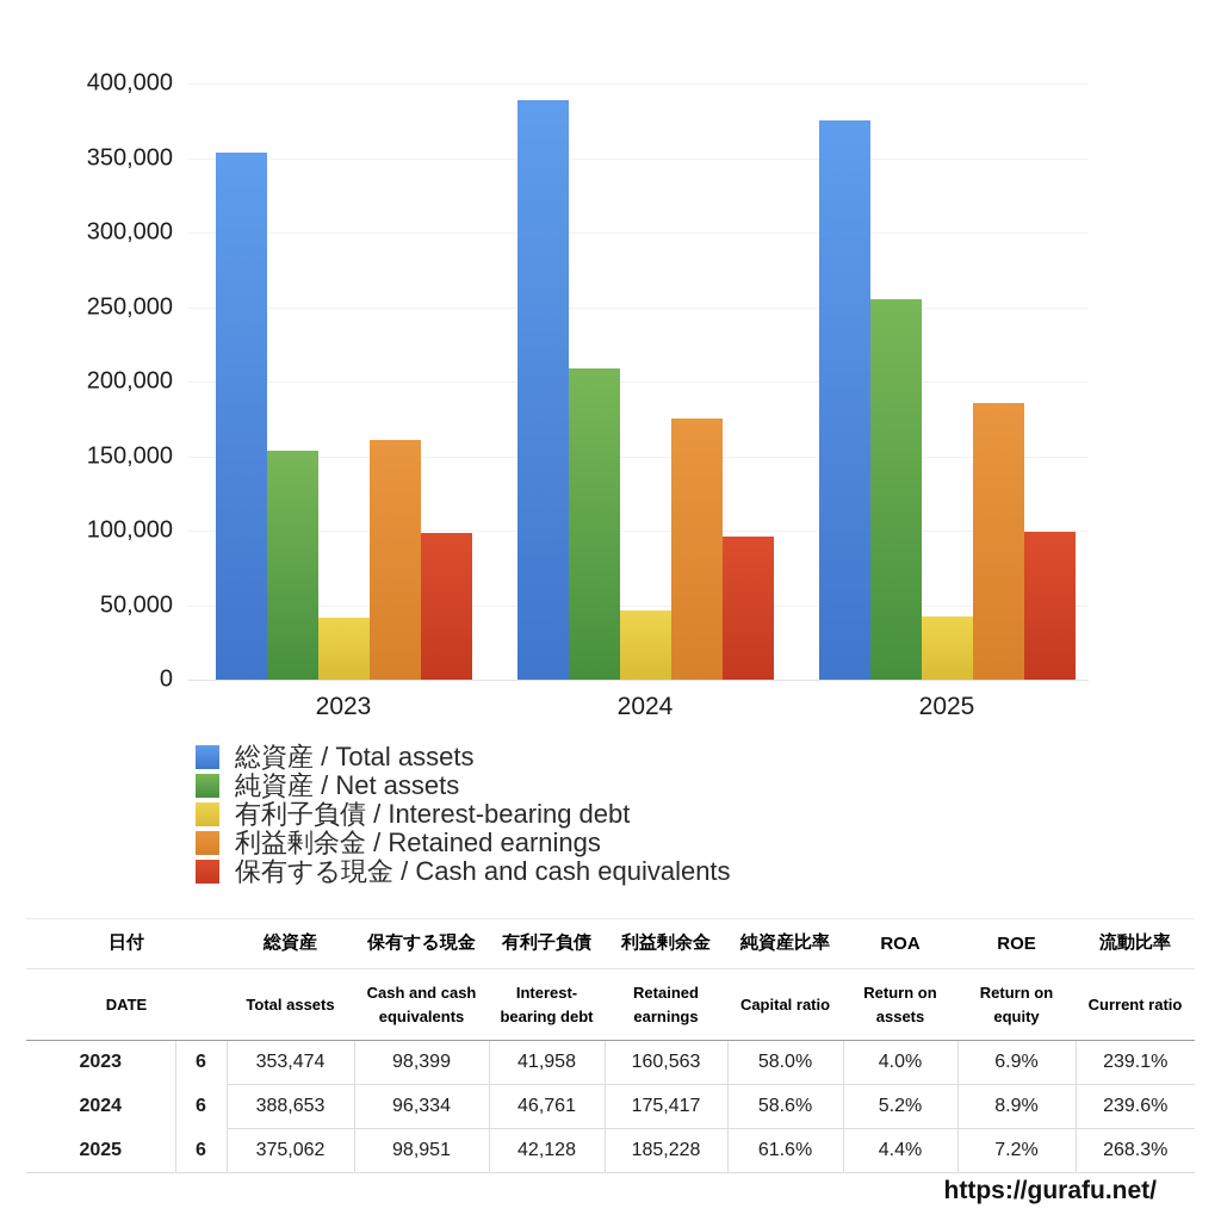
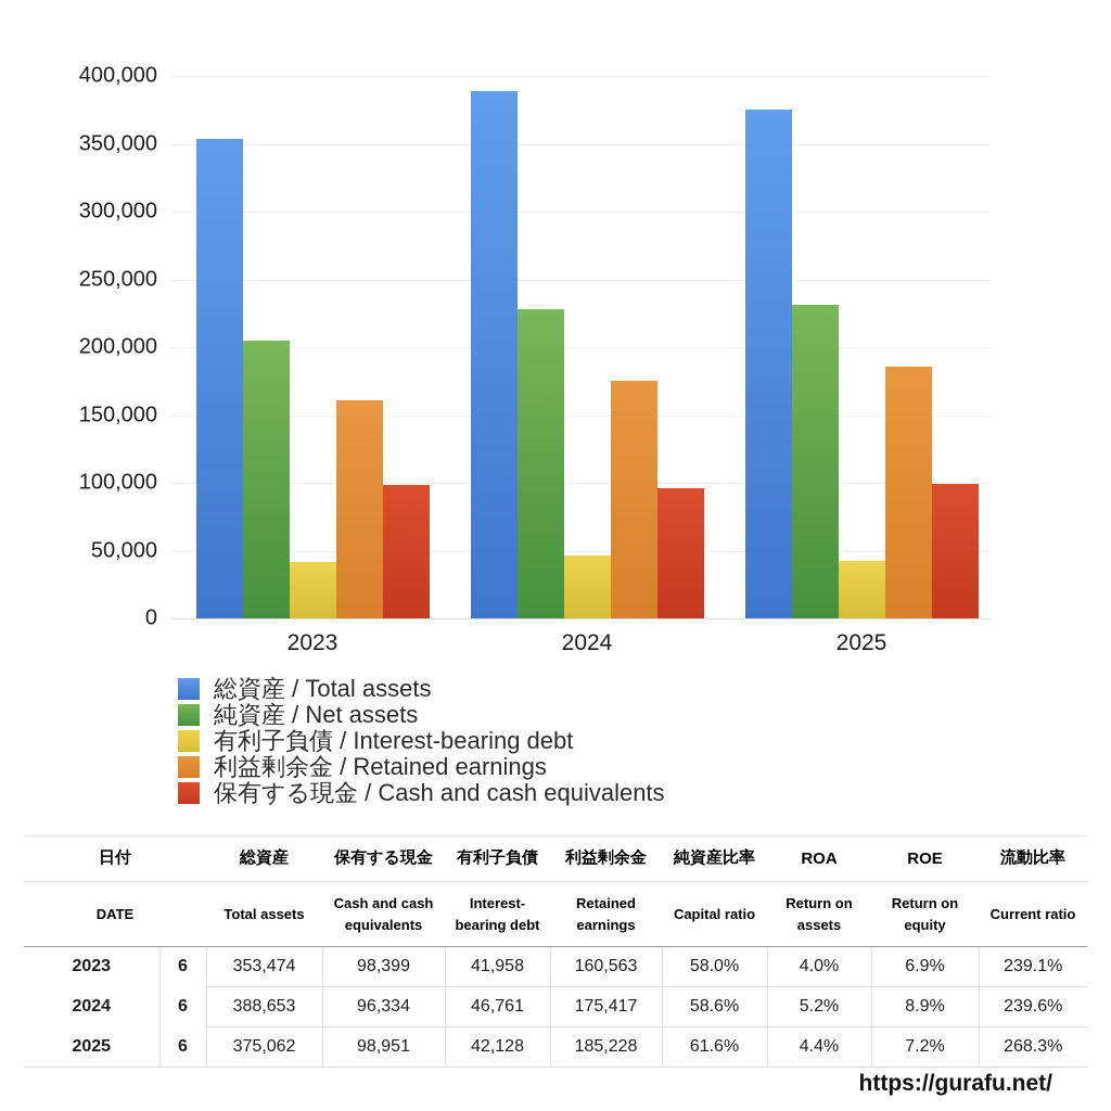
純資産 / Net assets/2023: 154000 -> 205000
純資産 / Net assets/2024: 209000 -> 228000
純資産 / Net assets/2025: 255000 -> 231000
